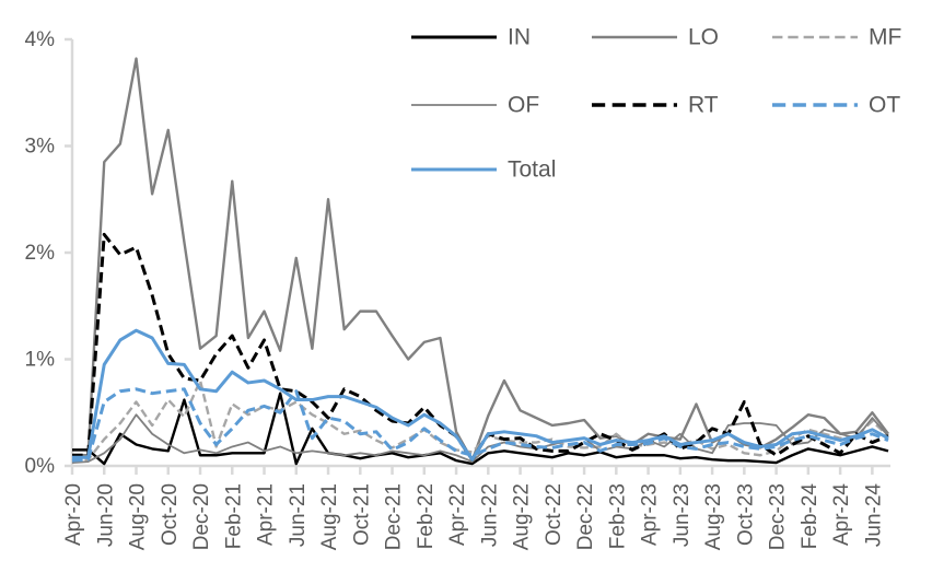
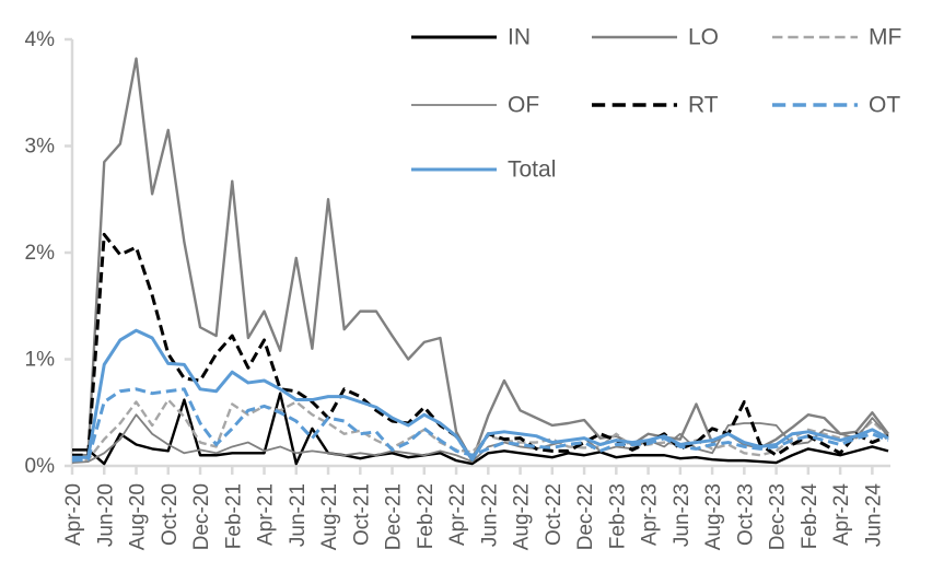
LO/Dec-20: 1.1% -> 1.3%
MF/Dec-20: 0.8% -> 0.2%
OT/Jun-21: 0.7% -> 0.4%
